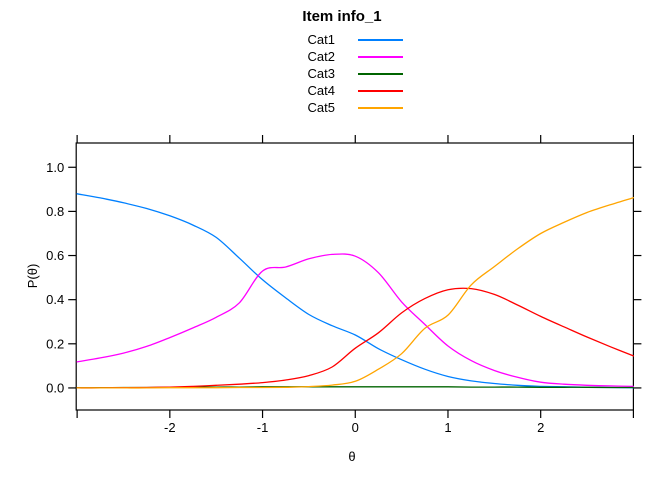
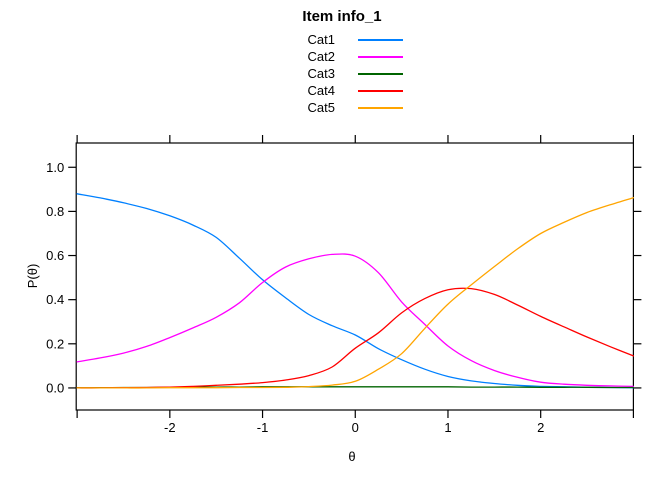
Cat2/-1: 0.53 -> 0.48
Cat5/1: 0.33 -> 0.38
